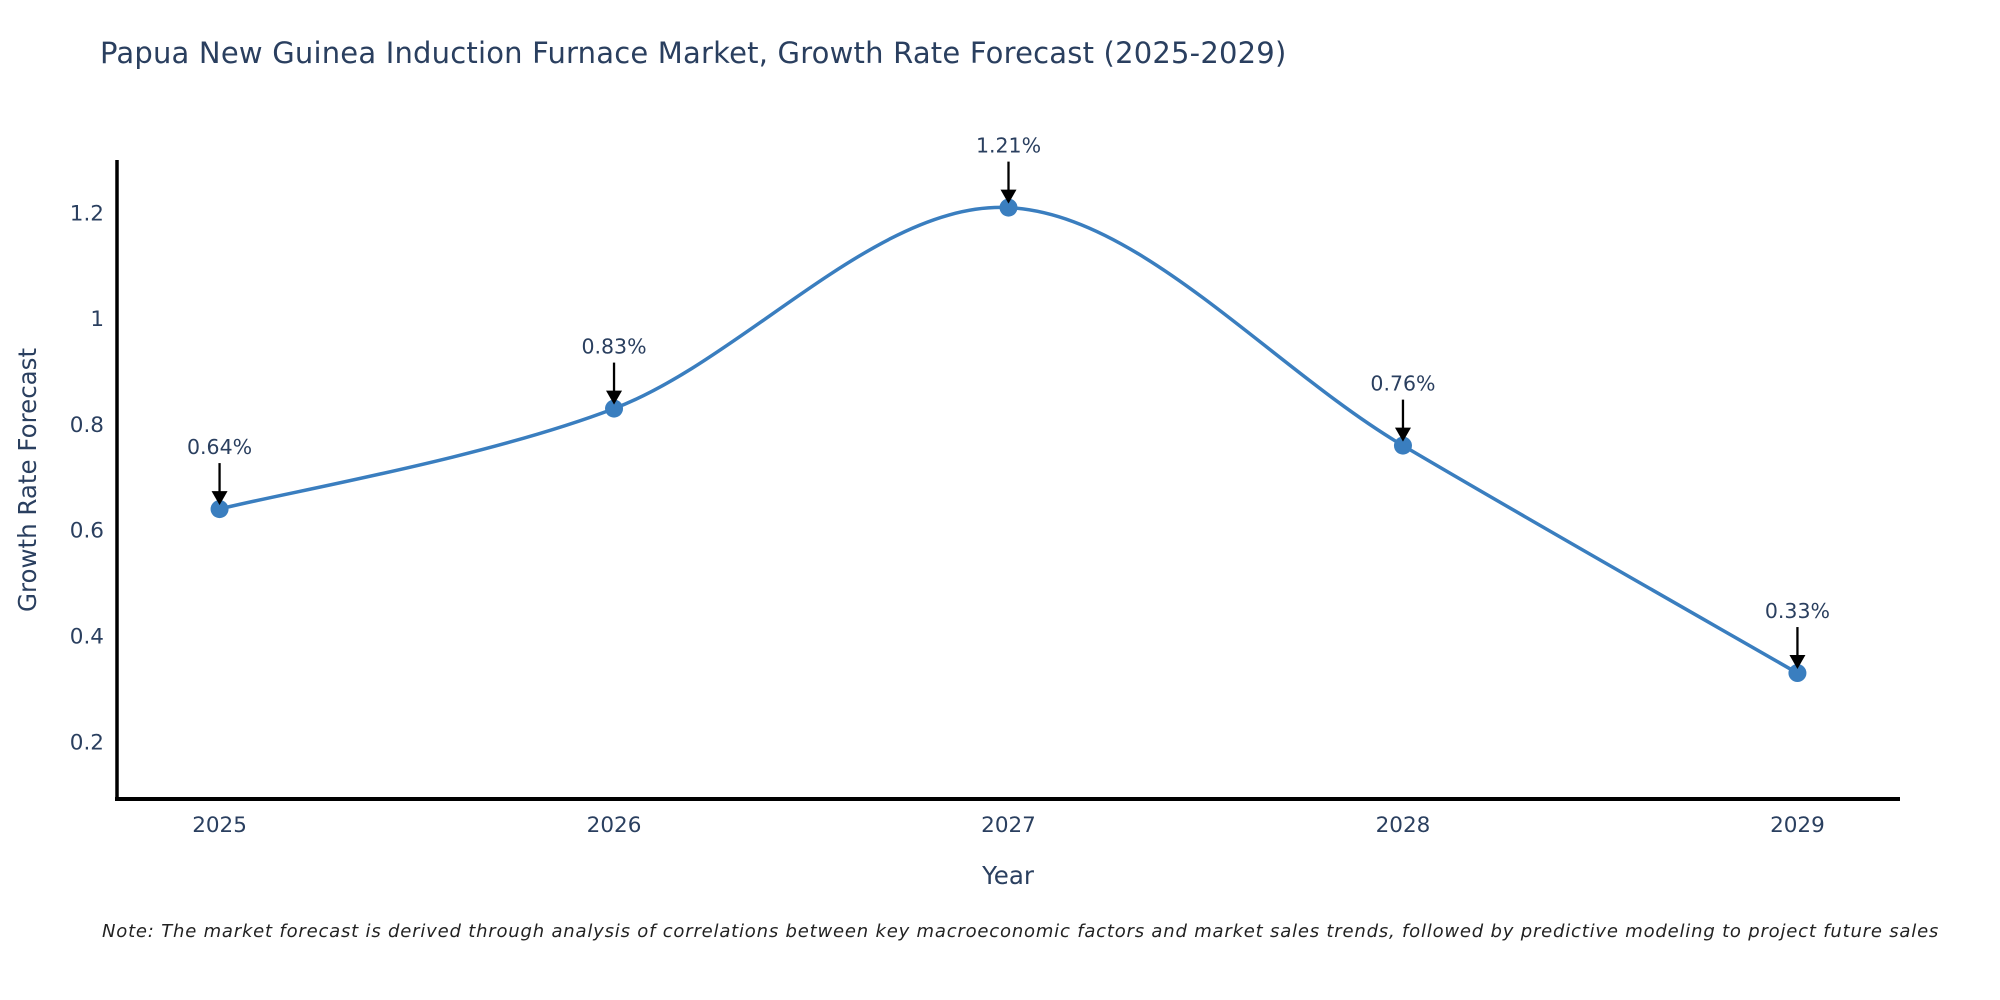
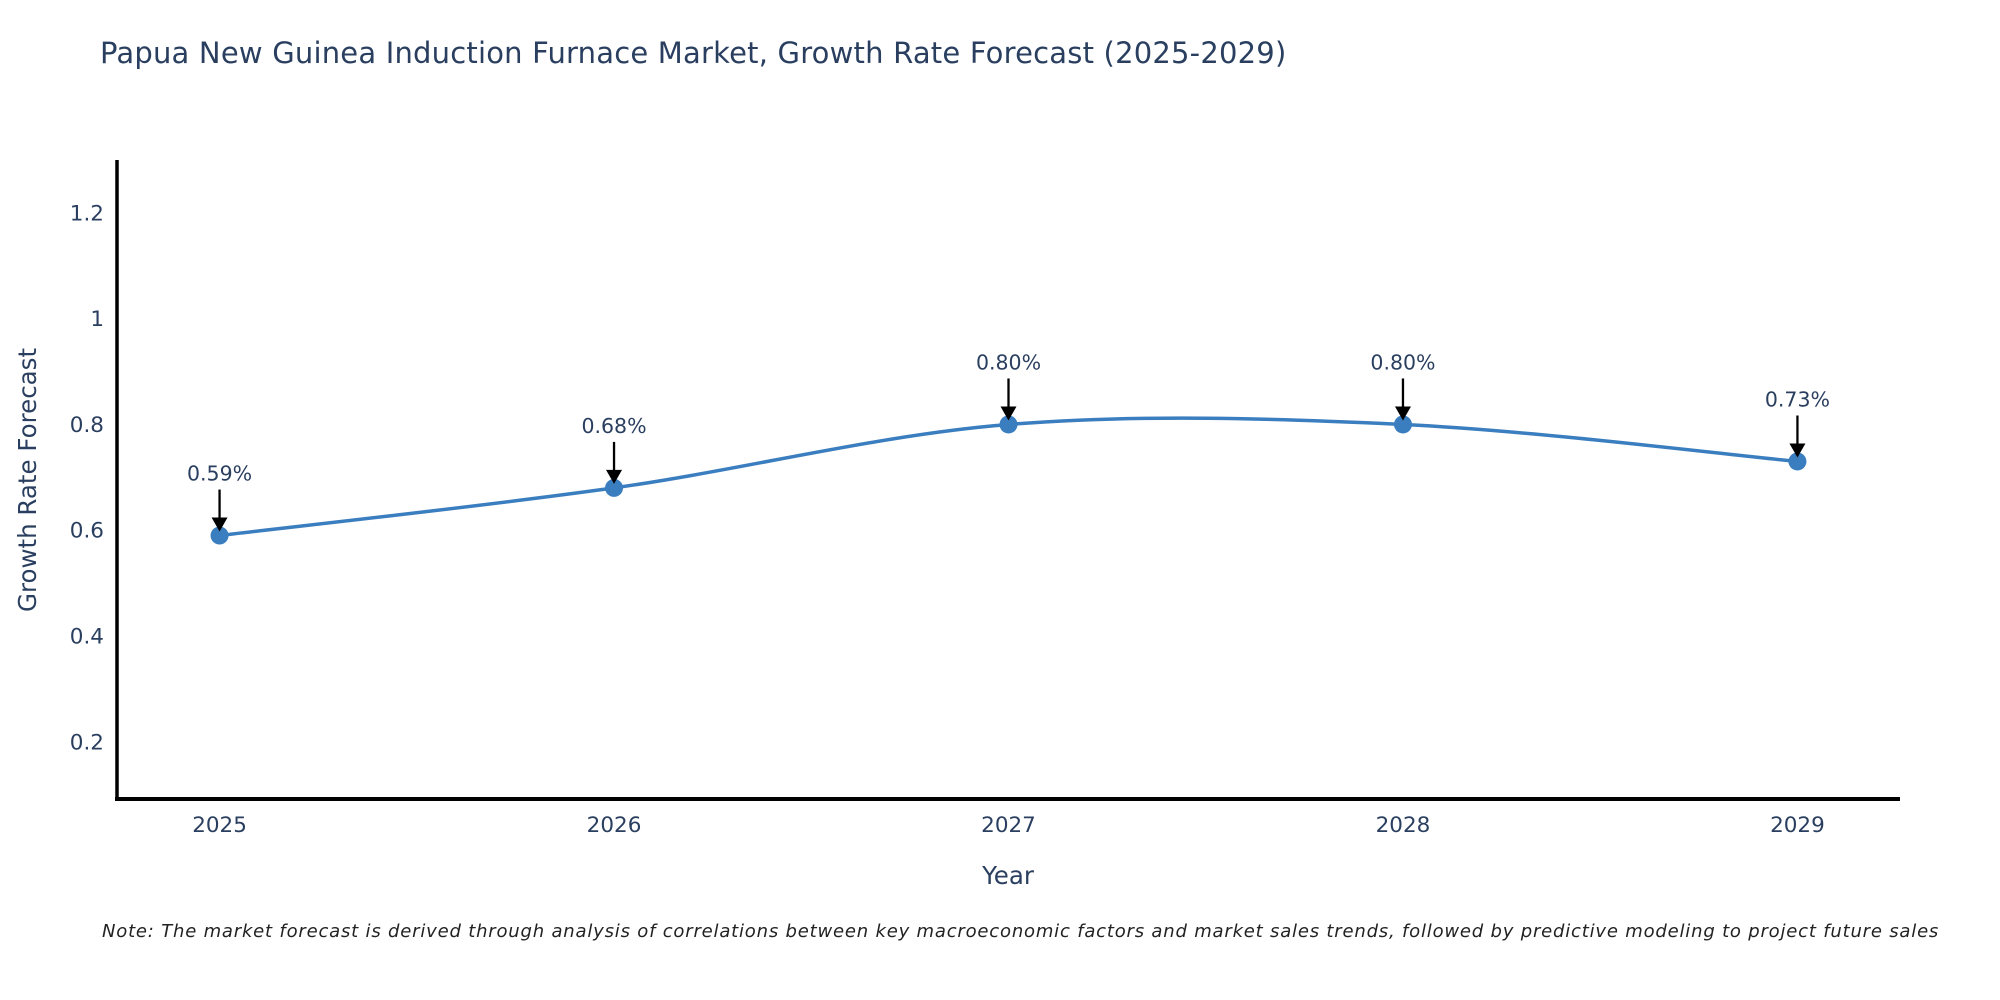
2025: 0.64% -> 0.59%
2026: 0.83% -> 0.68%
2027: 1.21% -> 0.80%
2028: 0.76% -> 0.80%
2029: 0.33% -> 0.73%
